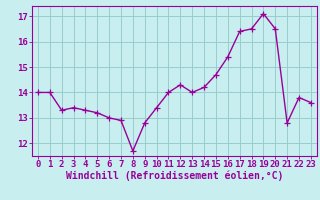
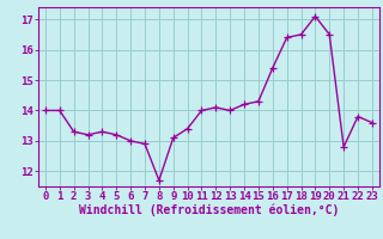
3: 13.4 -> 13.2
9: 12.8 -> 13.1
12: 14.3 -> 14.1
15: 14.7 -> 14.3
